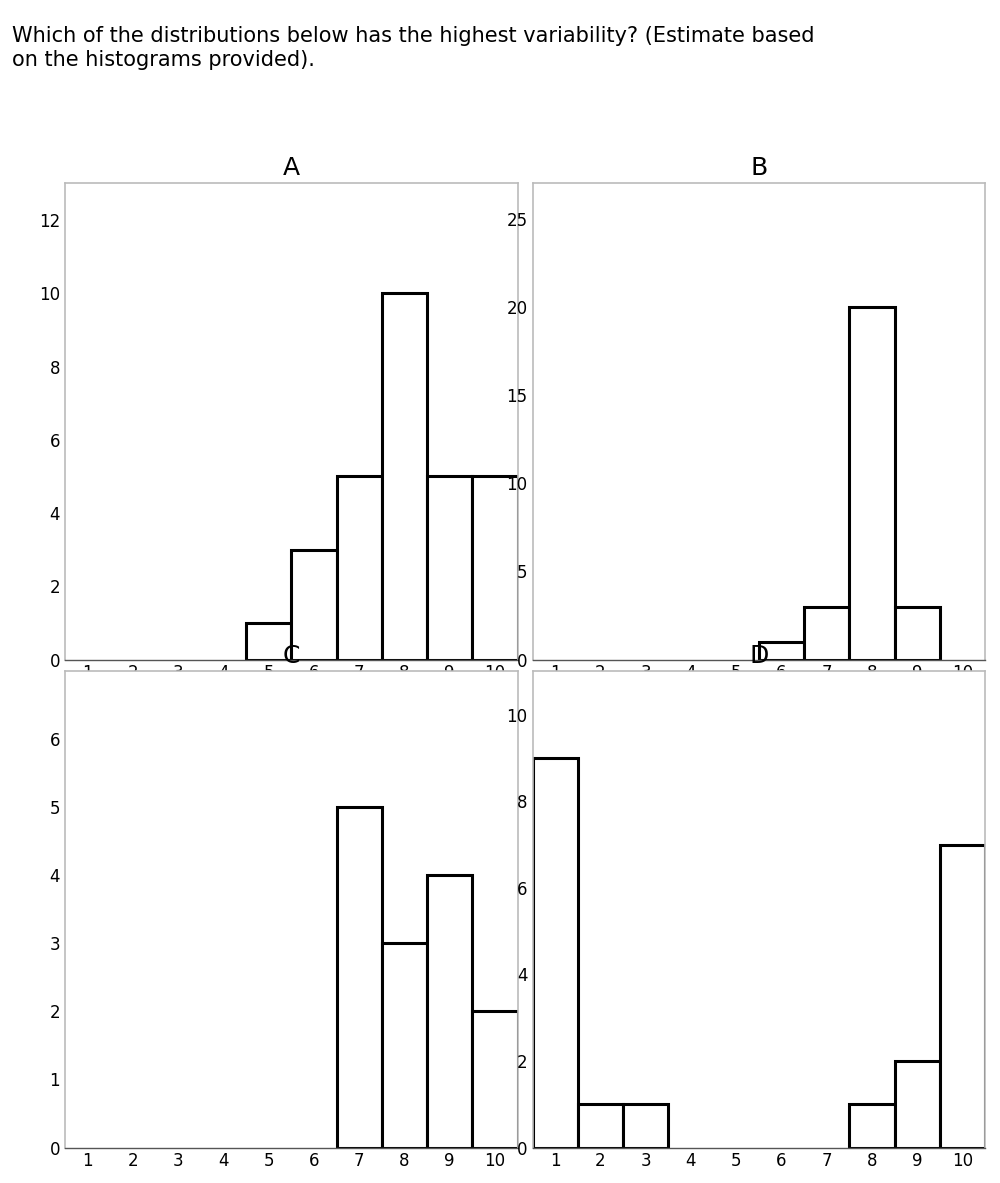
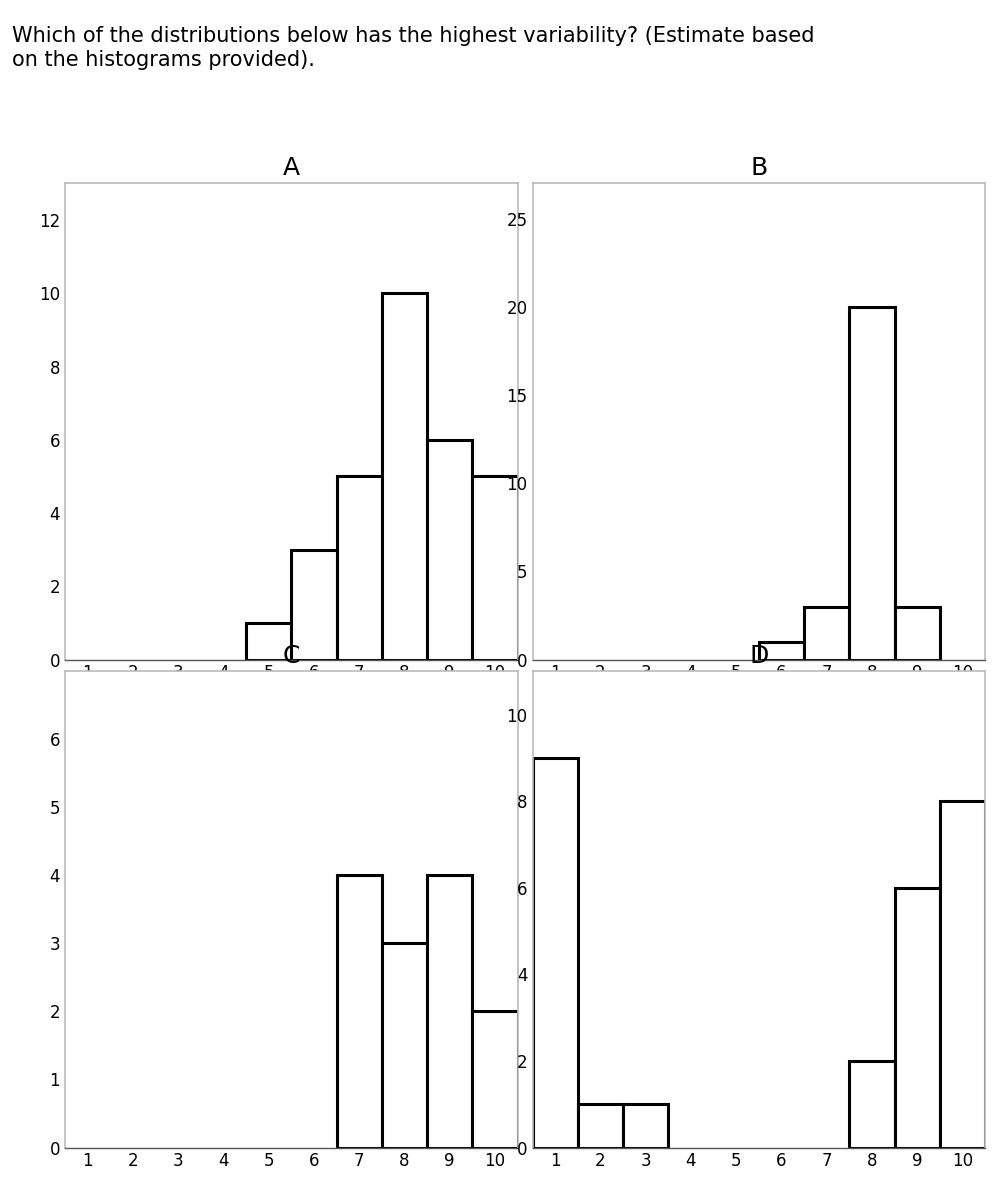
A/9: 5 -> 6
C/7: 5 -> 4
D/8: 1 -> 2
D/9: 2 -> 6
D/10: 7 -> 8
